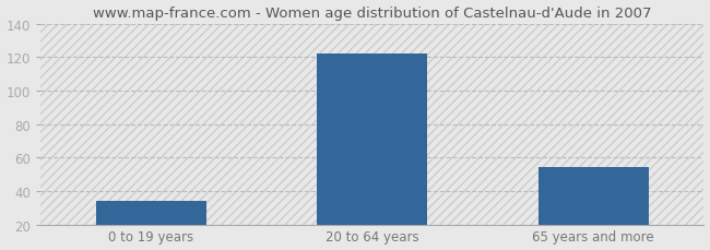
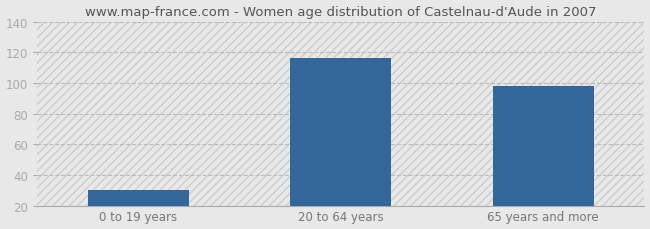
0 to 19 years: 34 -> 30
20 to 64 years: 122 -> 116
65 years and more: 54 -> 98
